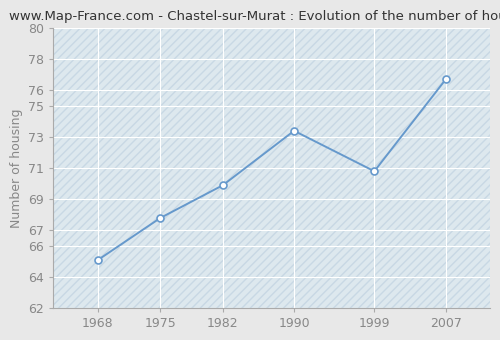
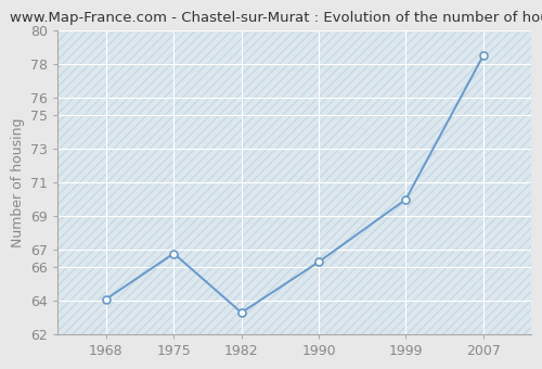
1968: 65.1 -> 64.1
1975: 67.8 -> 66.8
1982: 69.9 -> 63.3
1990: 73.4 -> 66.3
1999: 70.8 -> 70.0
2007: 76.7 -> 78.5
